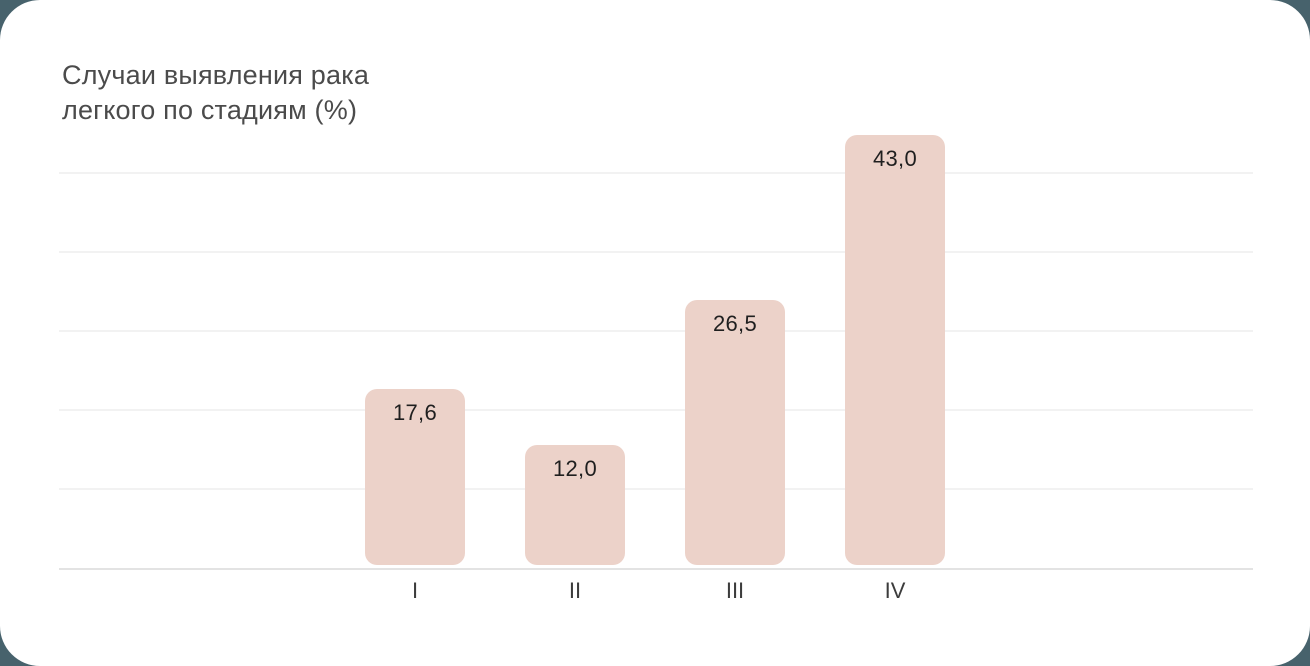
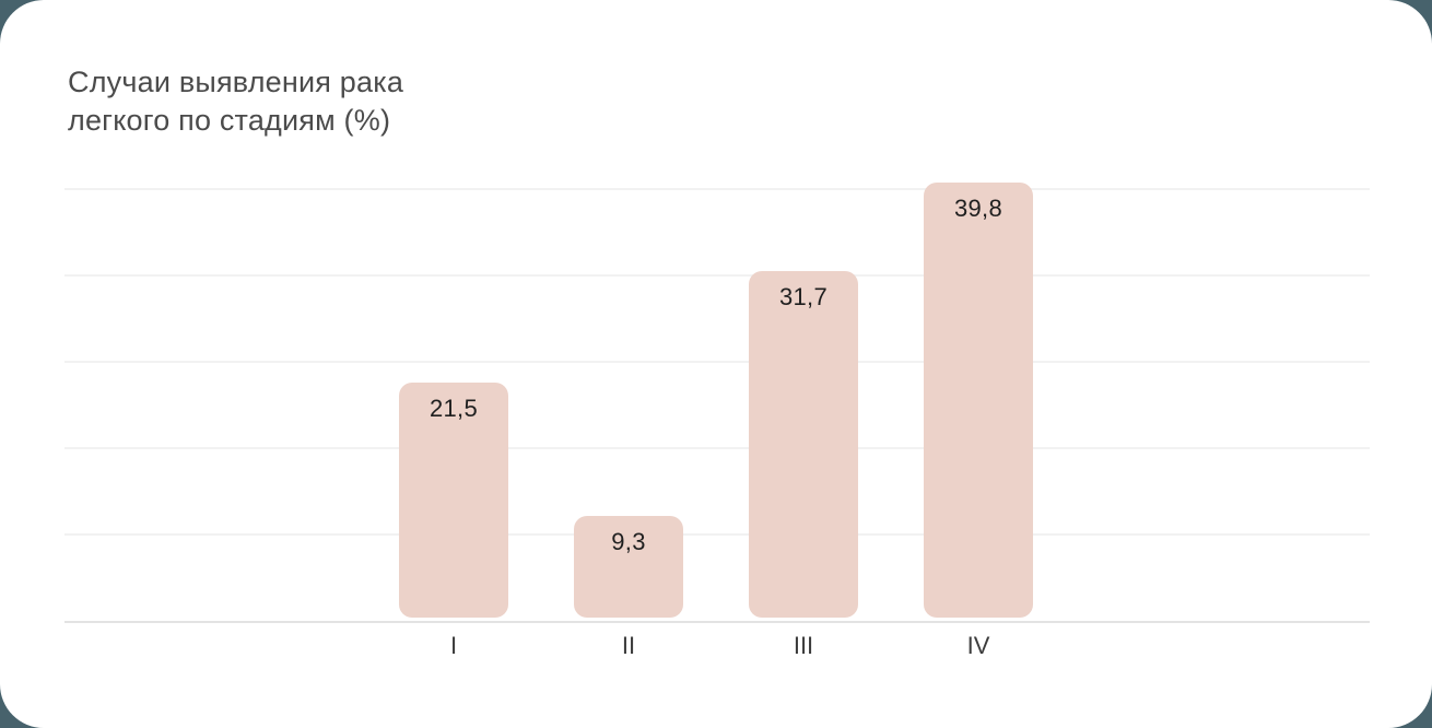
I: 17,6 -> 21,5
II: 12,0 -> 9,3
III: 26,5 -> 31,7
IV: 43,0 -> 39,8
